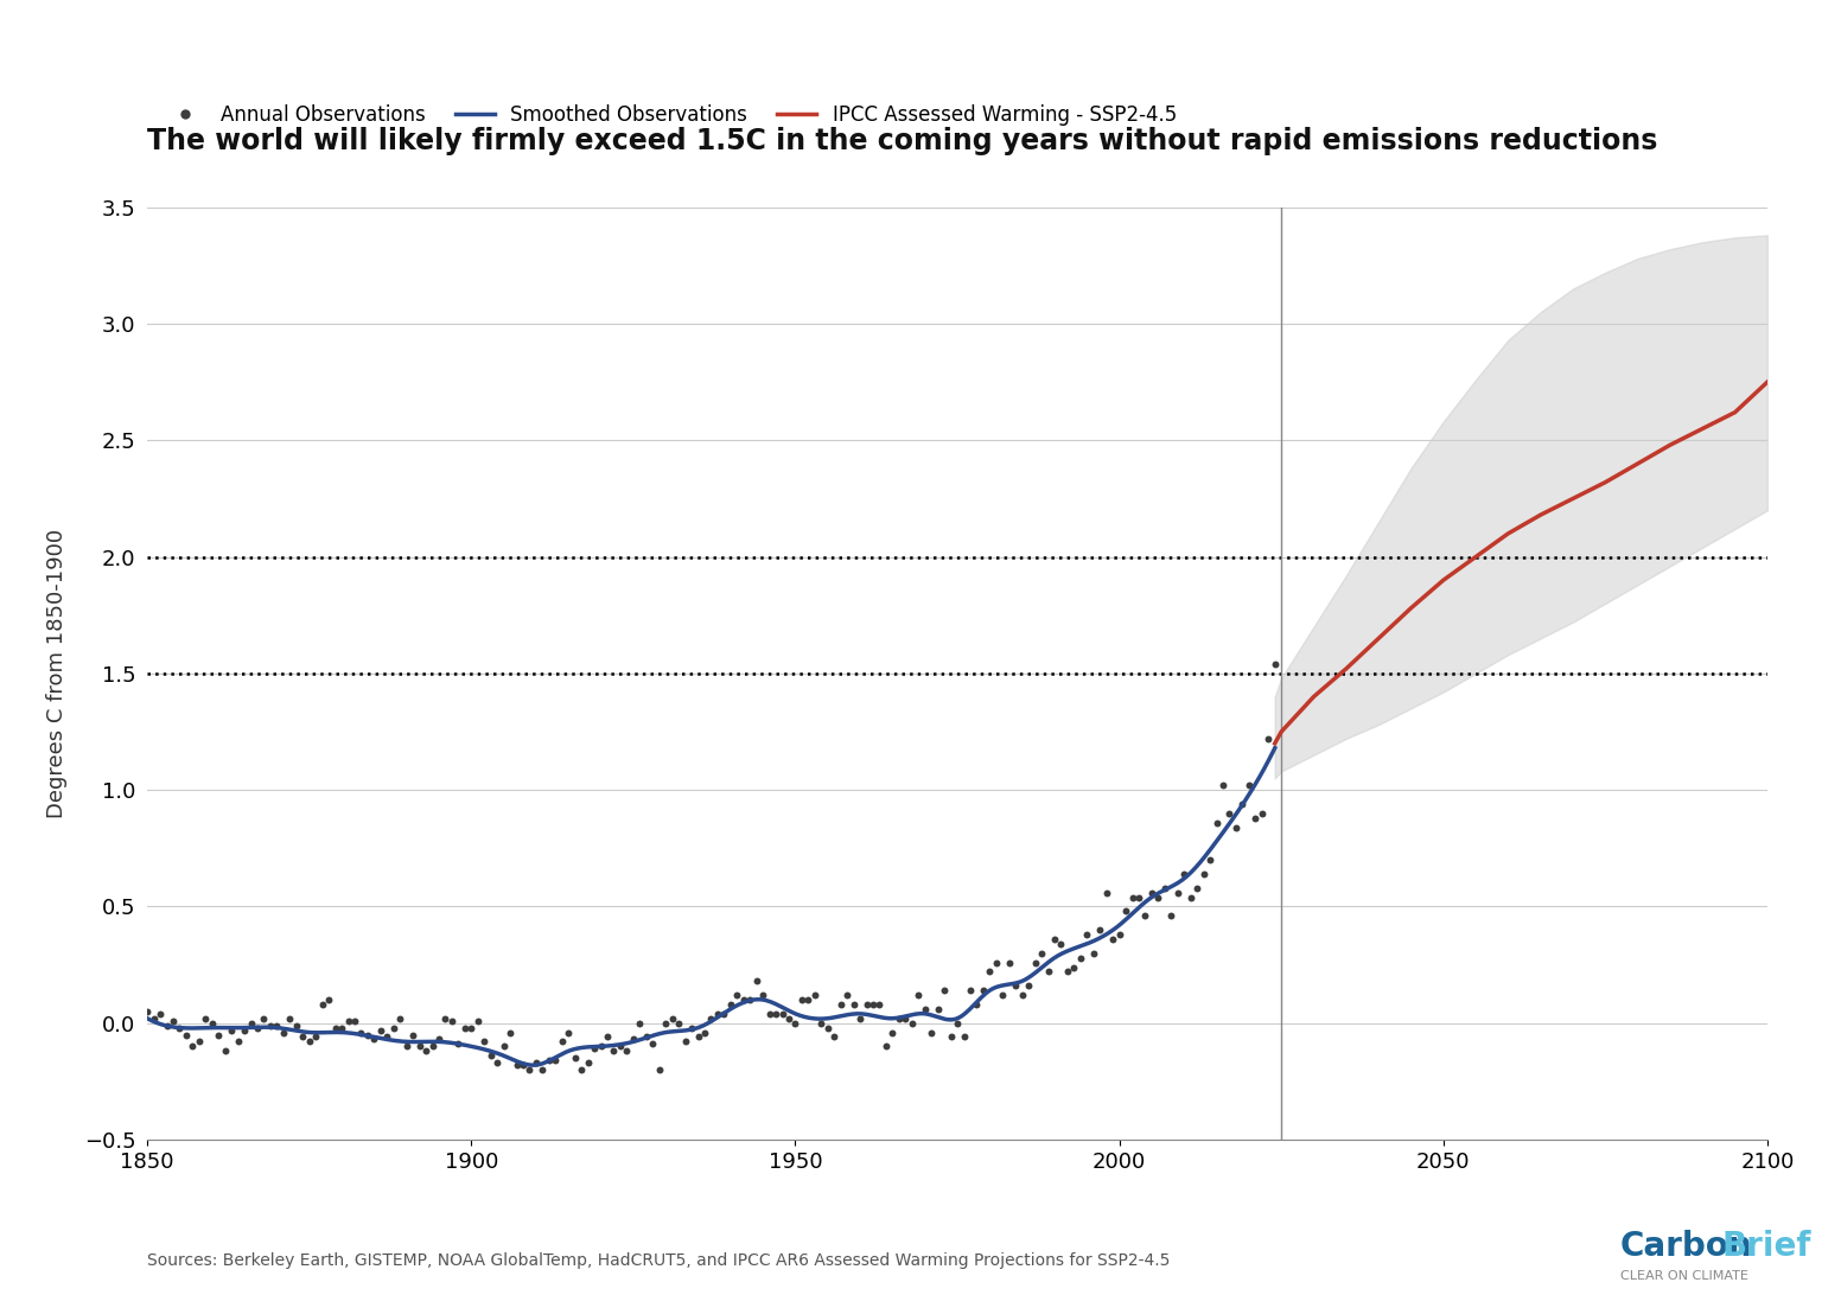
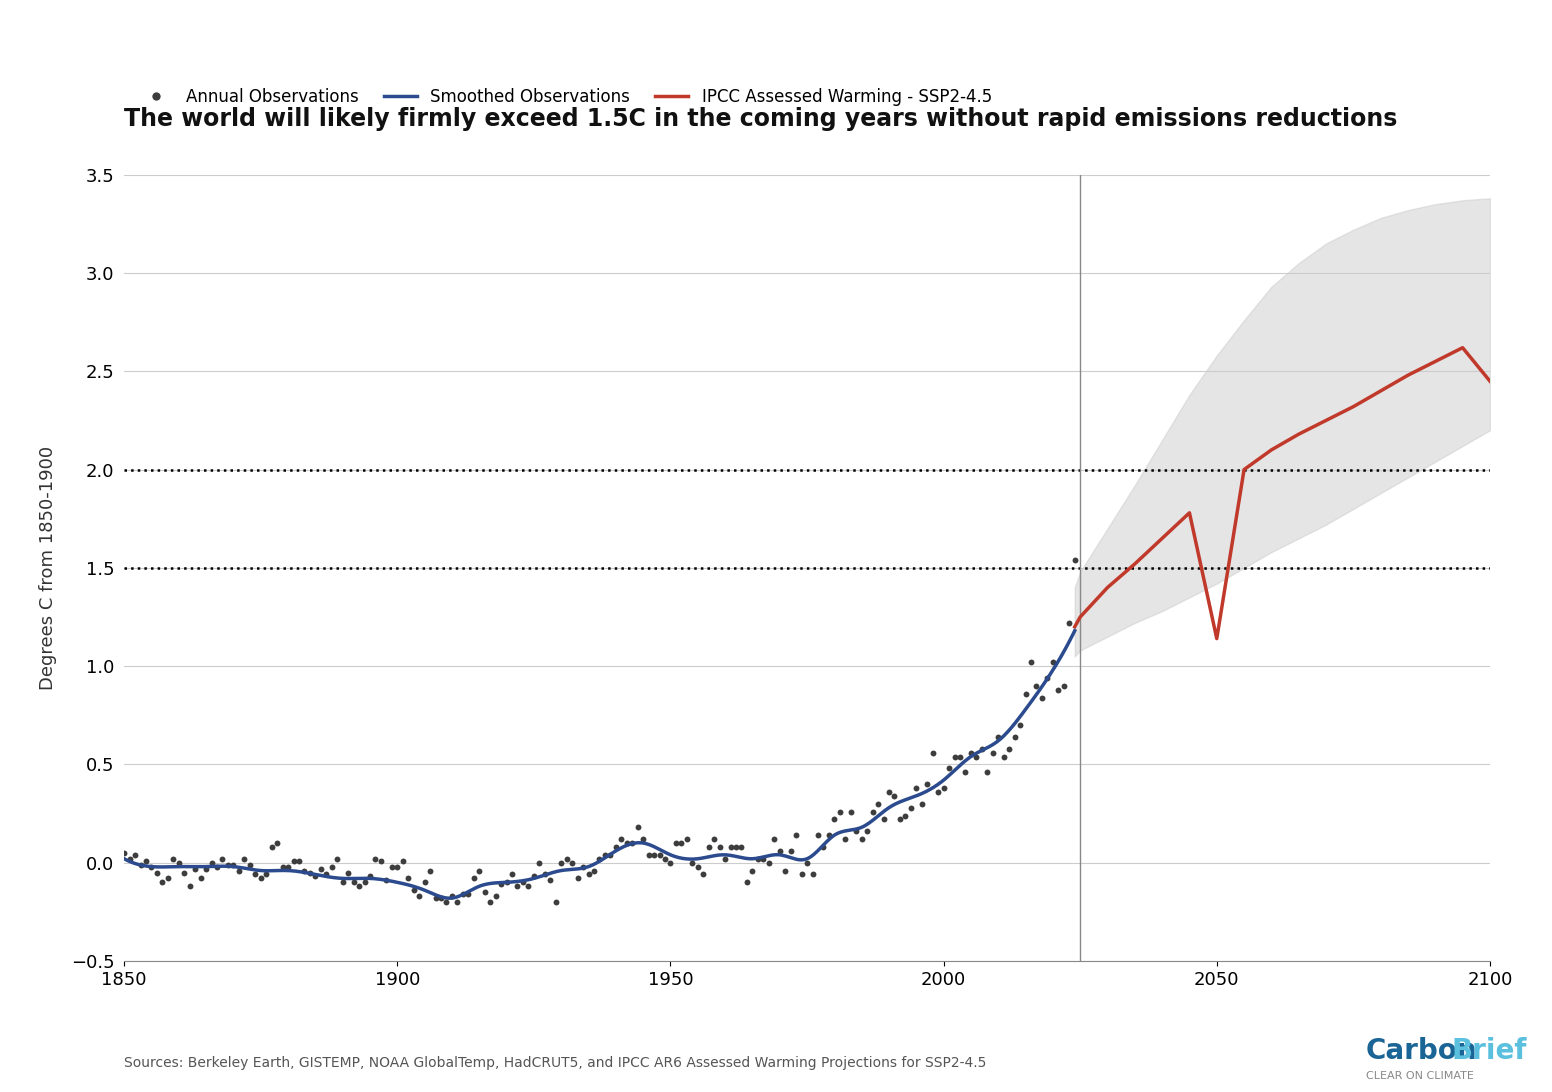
IPCC Assessed Warming - SSP2-4.5/2050: 1.90 -> 1.14
IPCC Assessed Warming - SSP2-4.5/2100: 2.75 -> 2.45
